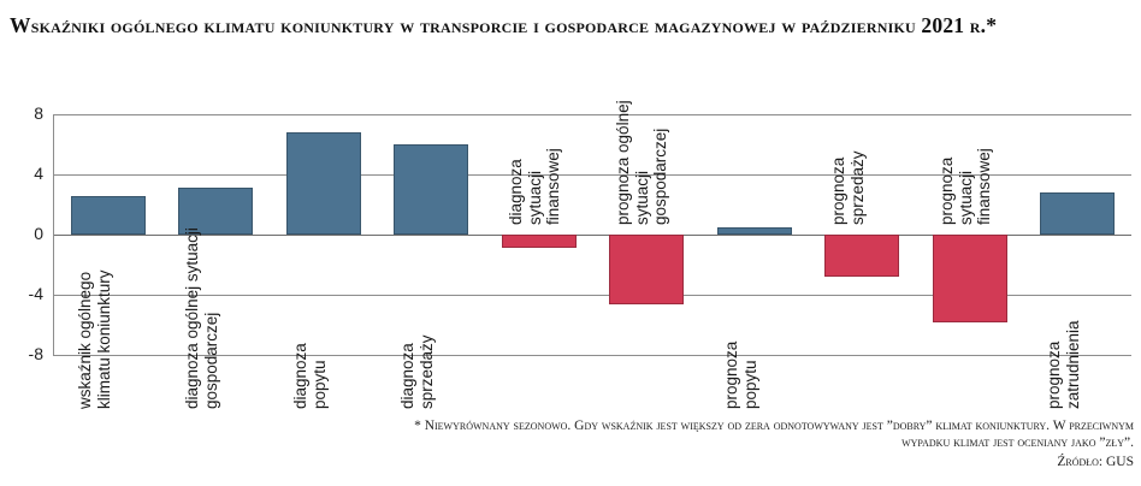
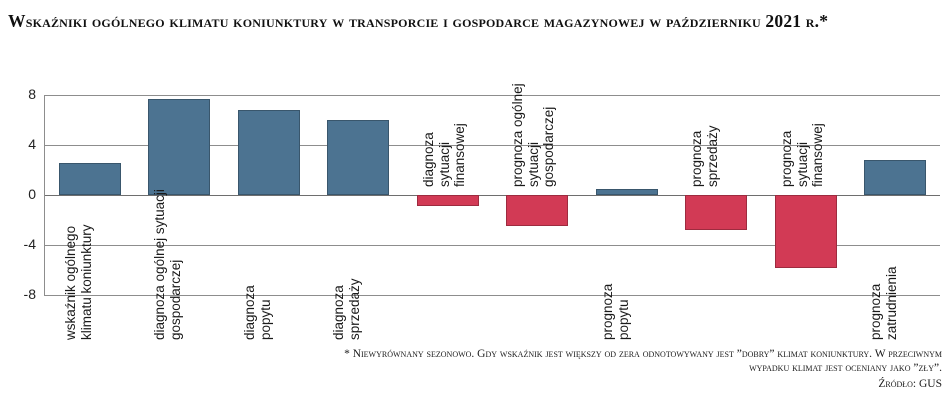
diagnoza ogólnej sytuacji gospodarczej: 3.1 -> 7.7
prognoza ogólnej sytuacji gospodarczej: -4.6 -> -2.5
